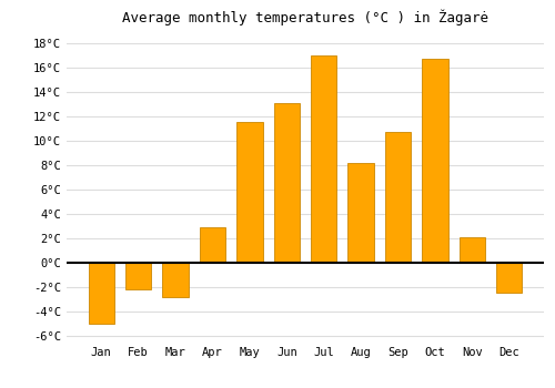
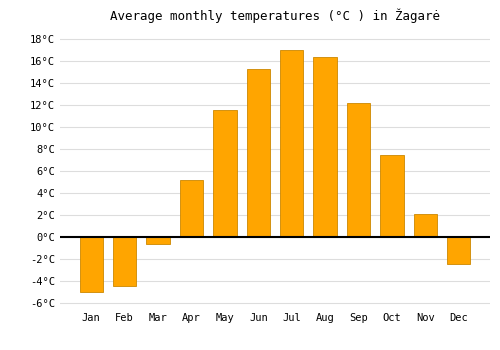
Feb: -2.2°C -> -4.5°C
Mar: -2.9°C -> -0.7°C
Apr: 2.9°C -> 5.2°C
Jun: 13.1°C -> 15.3°C
Aug: 8.2°C -> 16.4°C
Sep: 10.7°C -> 12.2°C
Oct: 16.7°C -> 7.4°C
